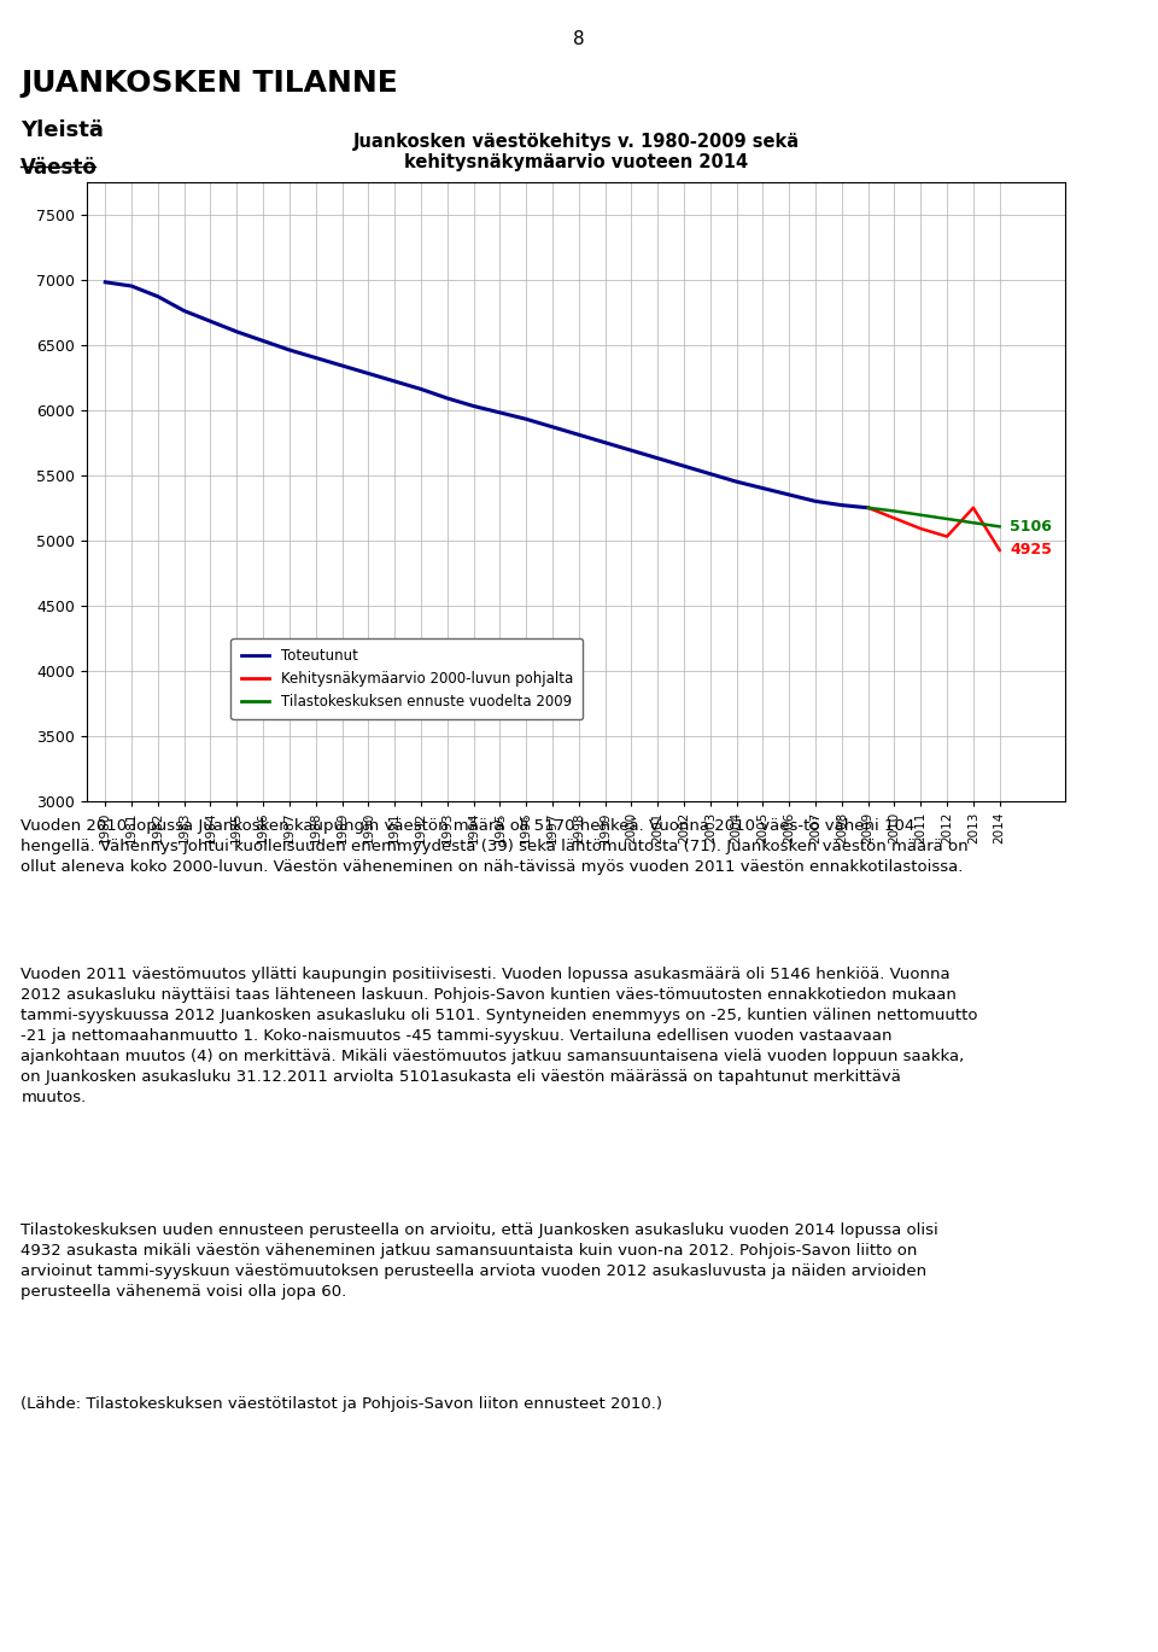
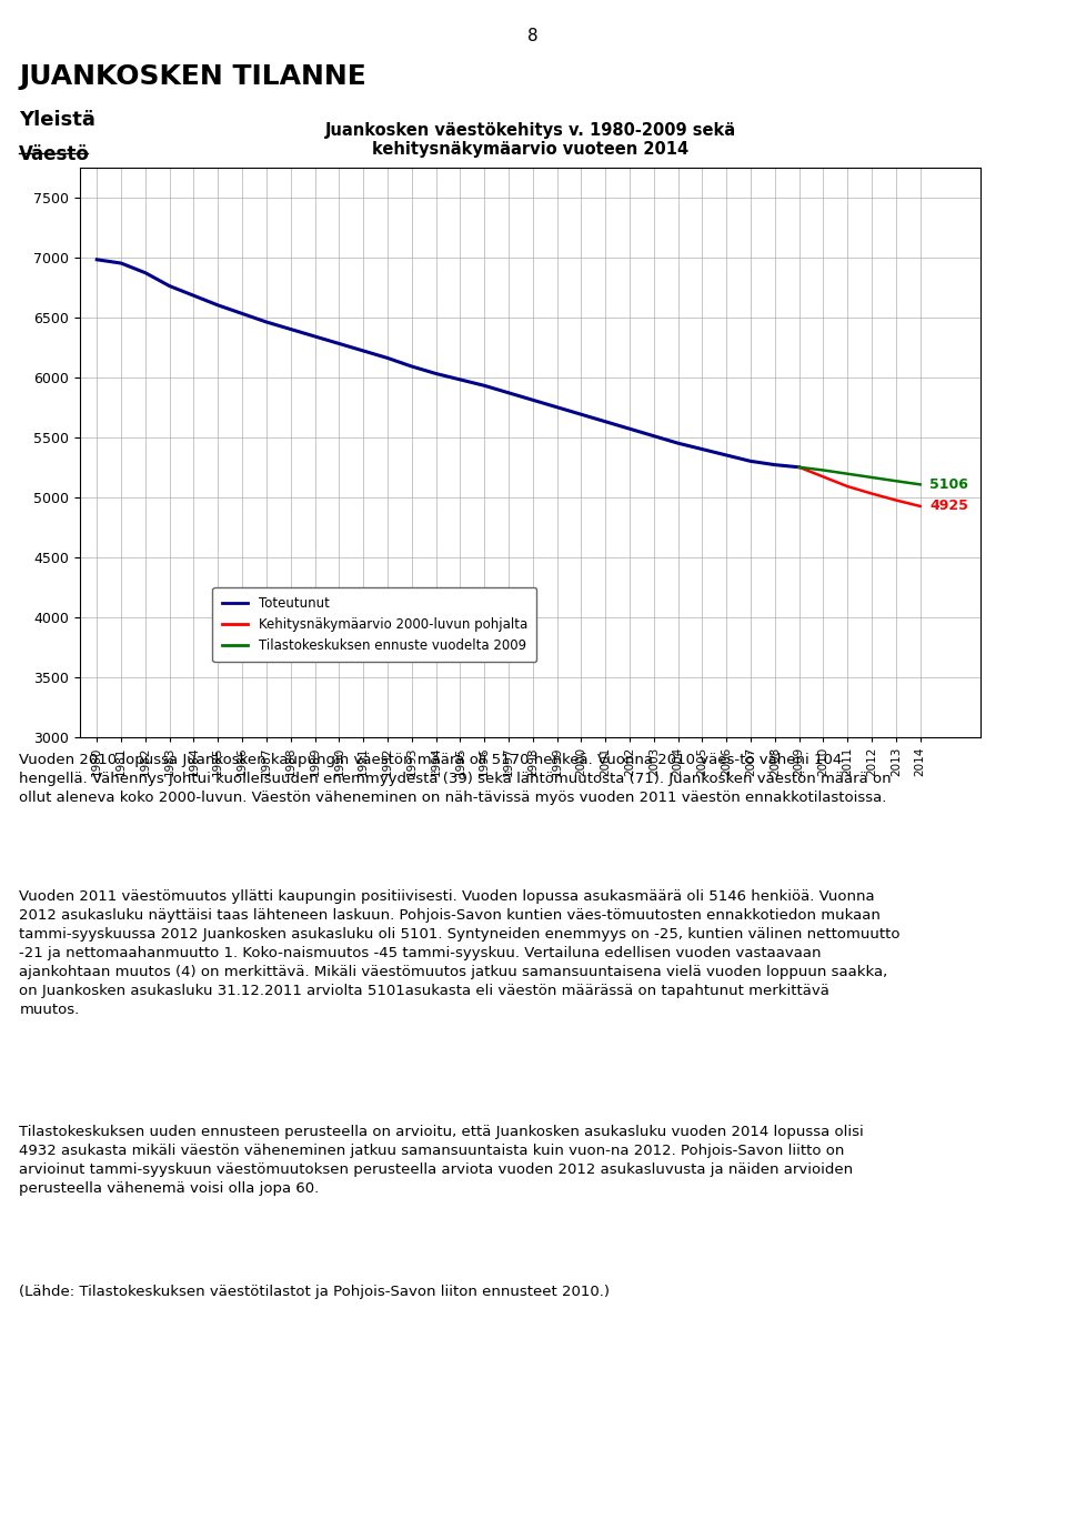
Kehitysnäkymäarvio 2000-luvun pohjalta/2013: 5250 -> 4980
